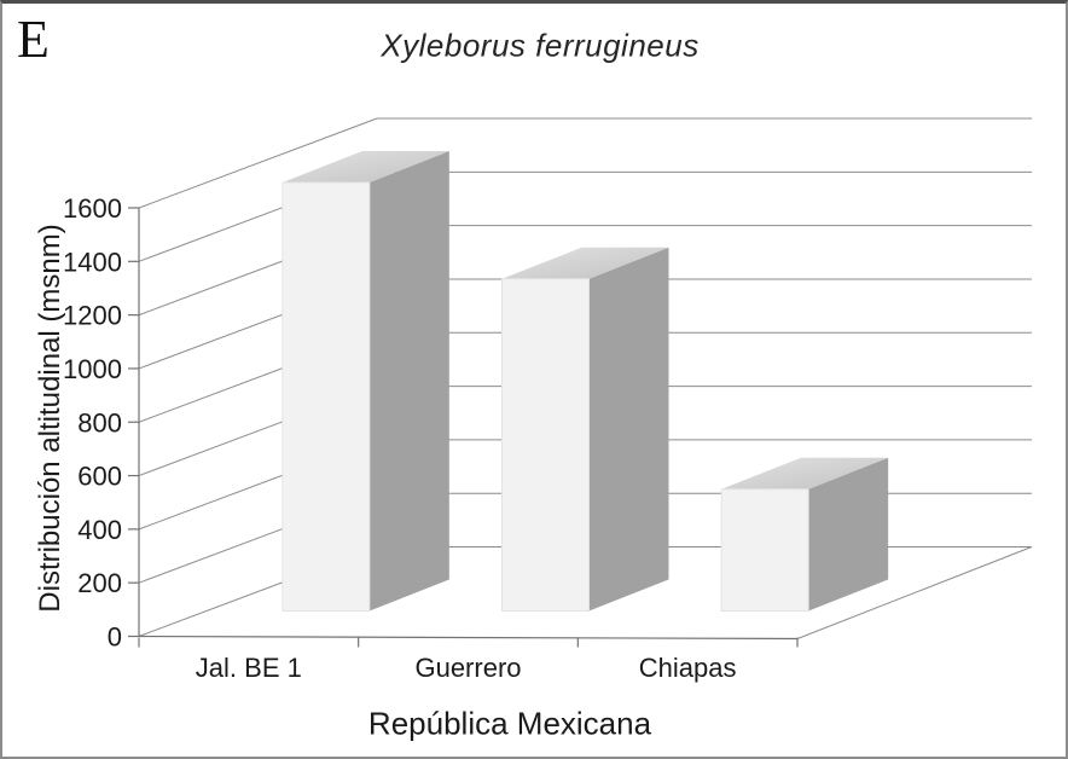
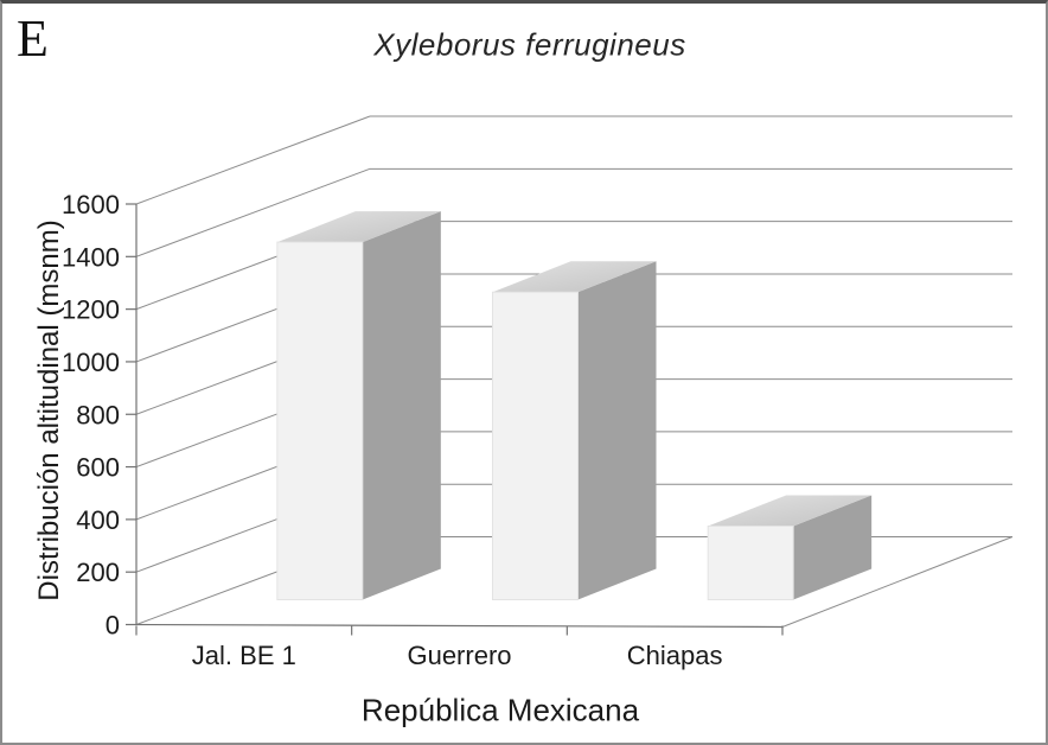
Jal. BE 1: 1600 -> 1360
Guerrero: 1240 -> 1170
Chiapas: 460 -> 280
